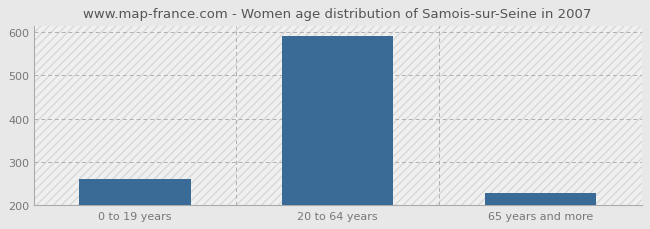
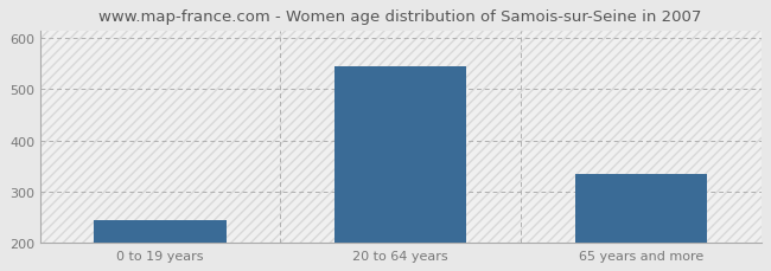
0 to 19 years: 260 -> 245
20 to 64 years: 592 -> 545
65 years and more: 228 -> 335
